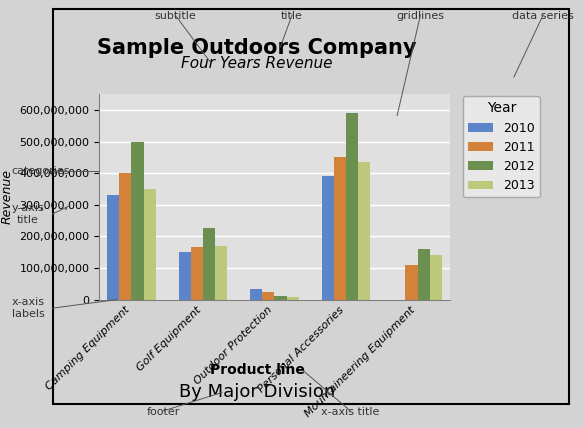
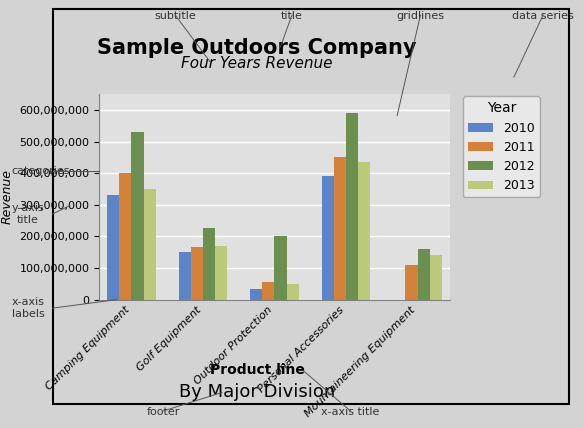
2012/Camping Equipment: 500,000,000 -> 530,000,000
2011/Outdoor Protection: 25,000,000 -> 55,000,000
2012/Outdoor Protection: 10,000,000 -> 200,000,000
2013/Outdoor Protection: 8,000,000 -> 50,000,000
